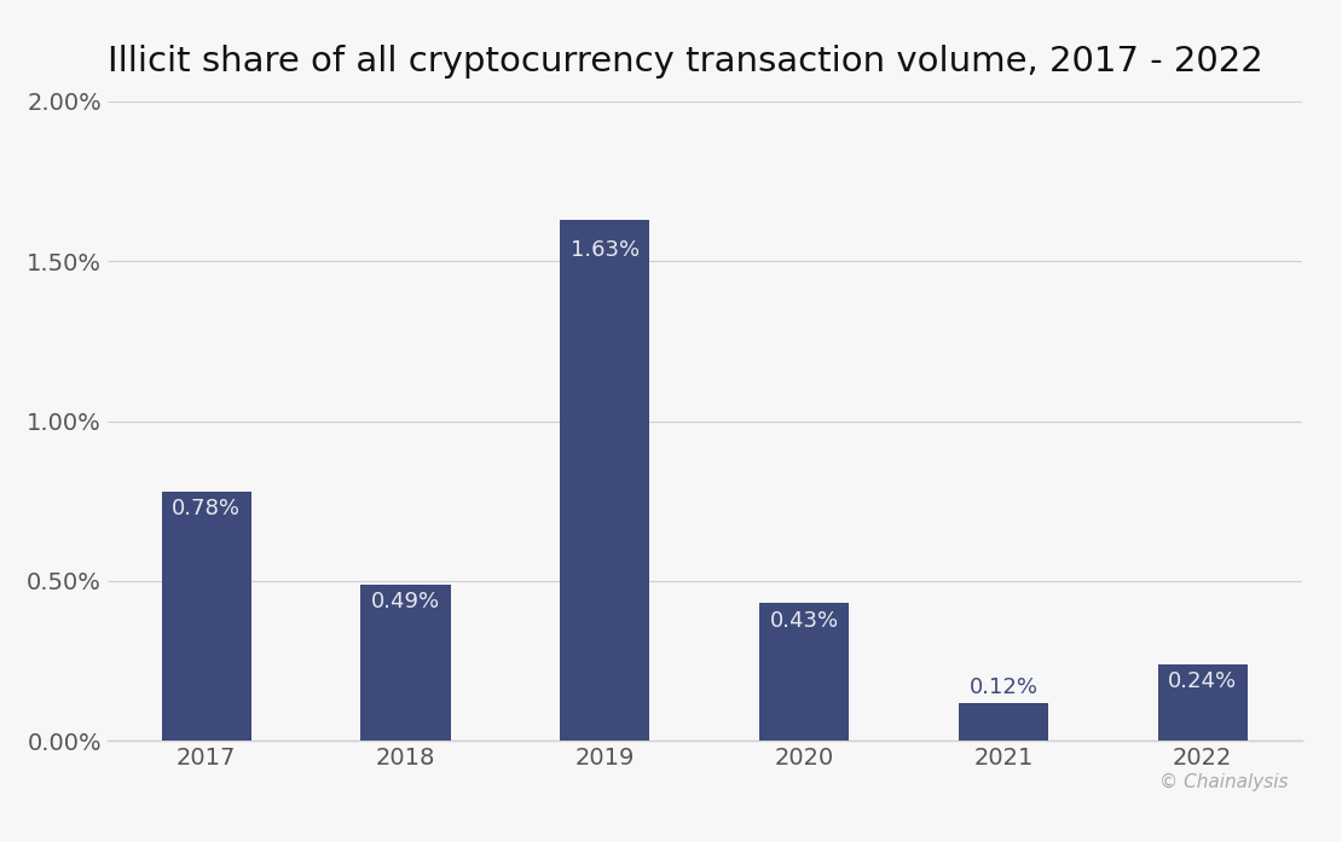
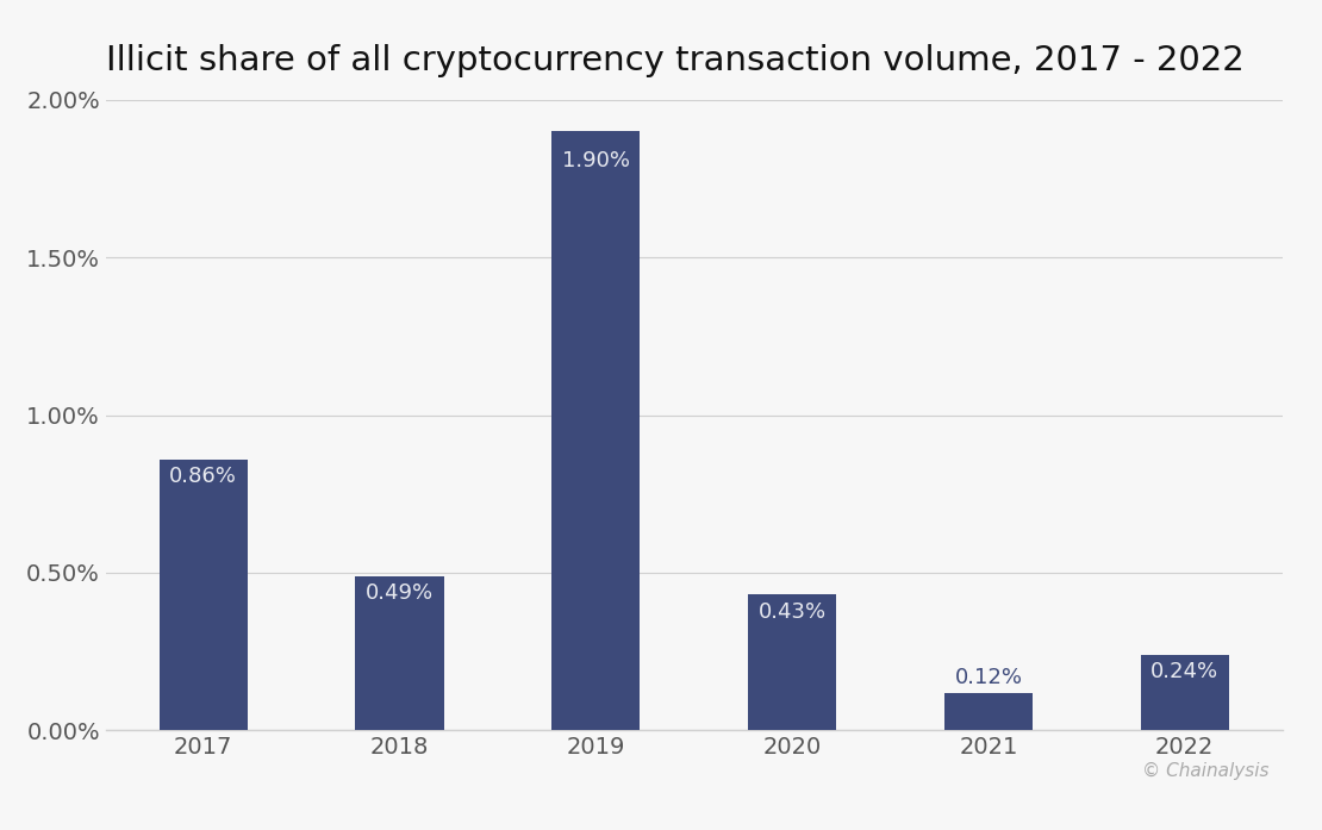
2017: 0.78% -> 0.86%
2019: 1.63% -> 1.90%
